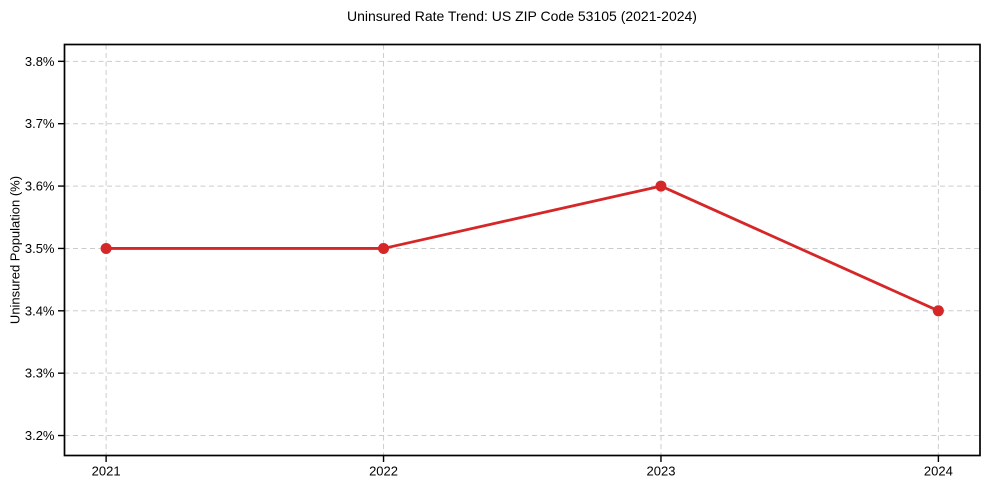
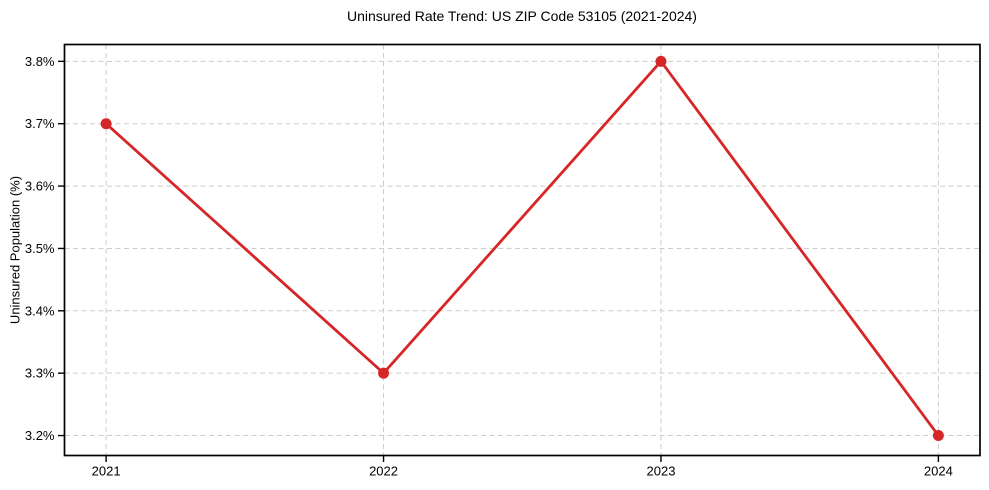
2021: 3.5% -> 3.7%
2022: 3.5% -> 3.3%
2023: 3.6% -> 3.8%
2024: 3.4% -> 3.2%
